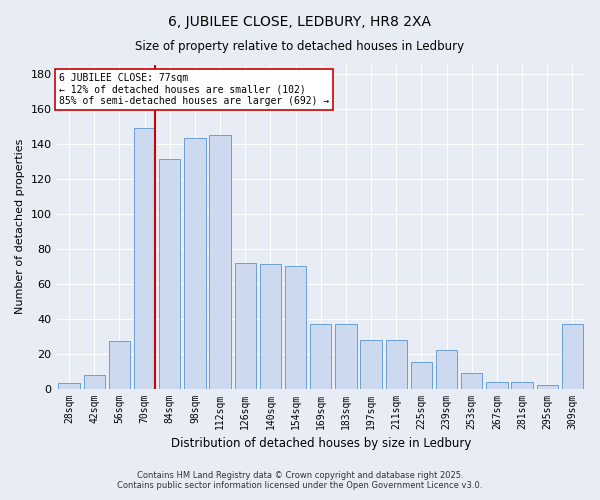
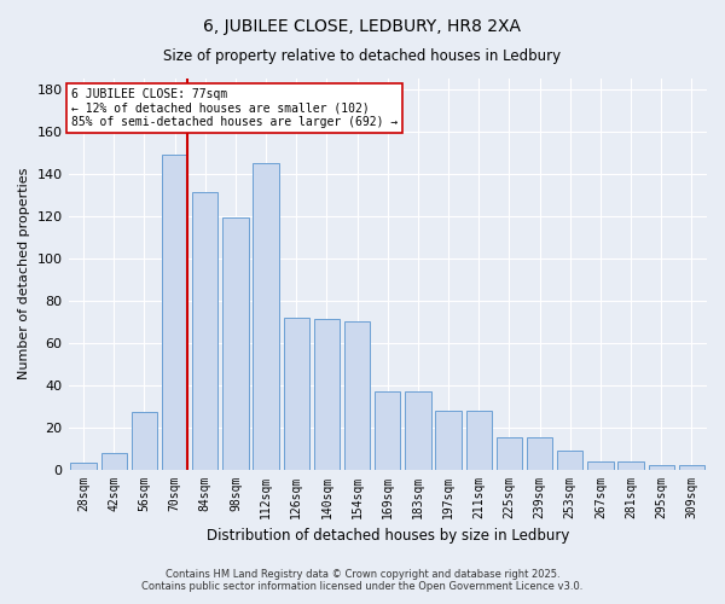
98sqm: 143 -> 119
239sqm: 22 -> 15
309sqm: 37 -> 2
